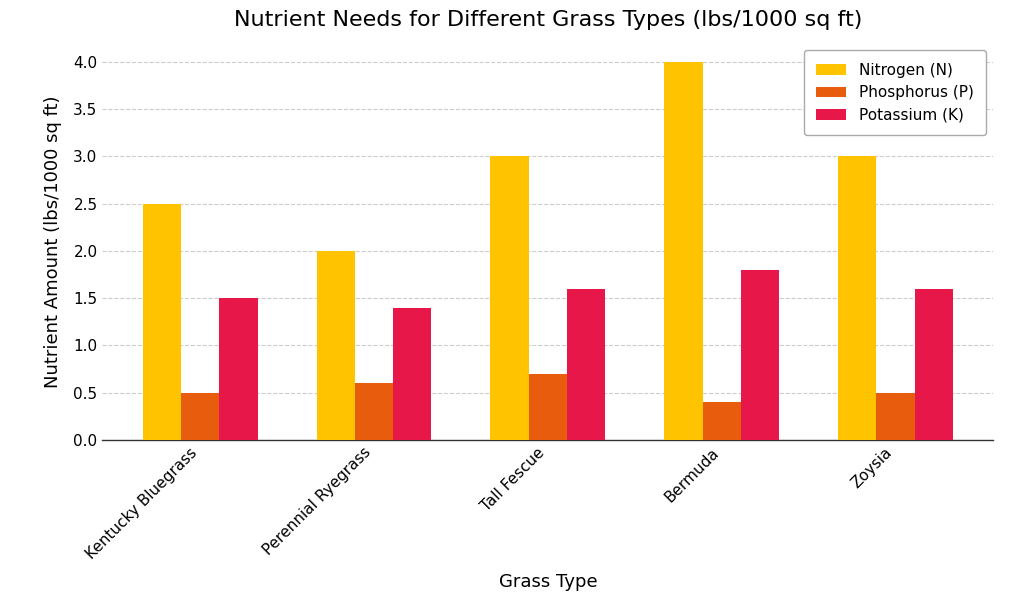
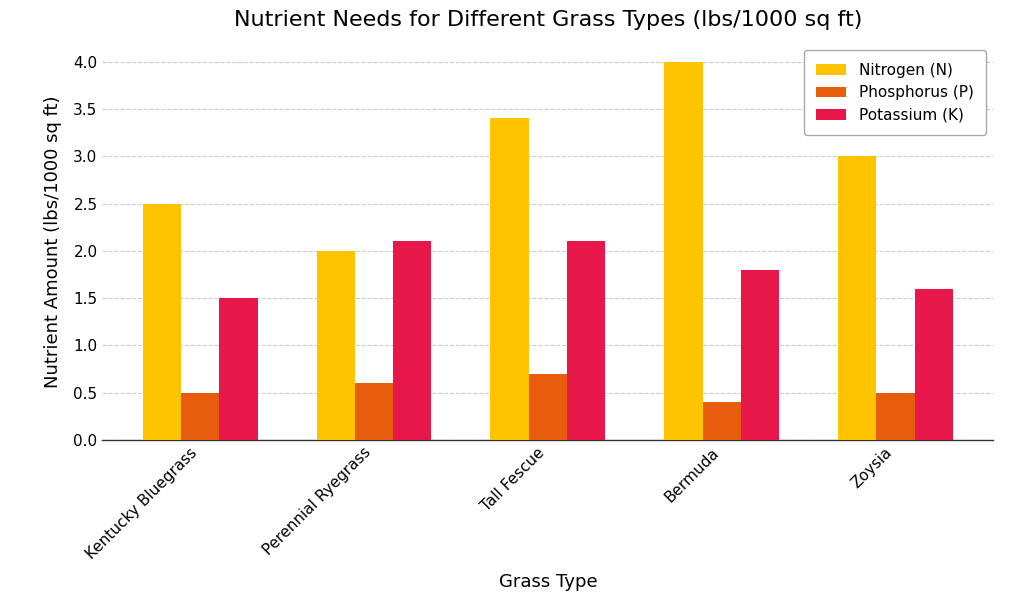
Potassium (K)/Perennial Ryegrass: 1.4 -> 2.1
Nitrogen (N)/Tall Fescue: 3.0 -> 3.4
Potassium (K)/Tall Fescue: 1.6 -> 2.1
